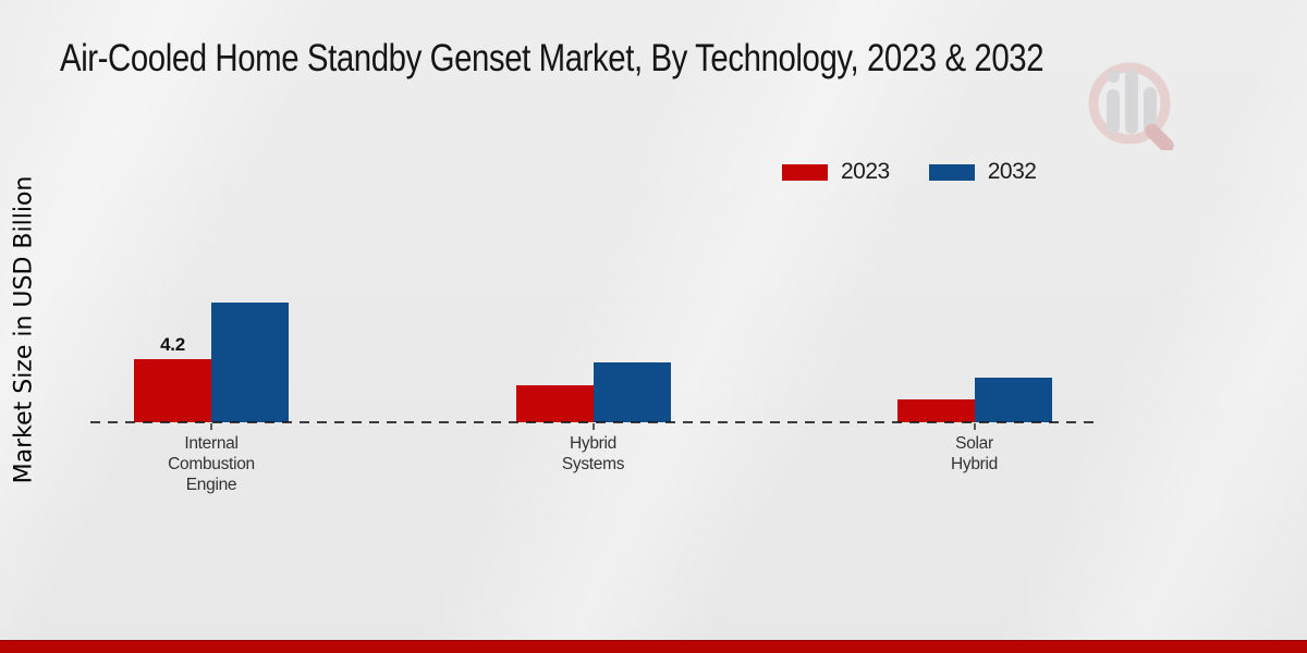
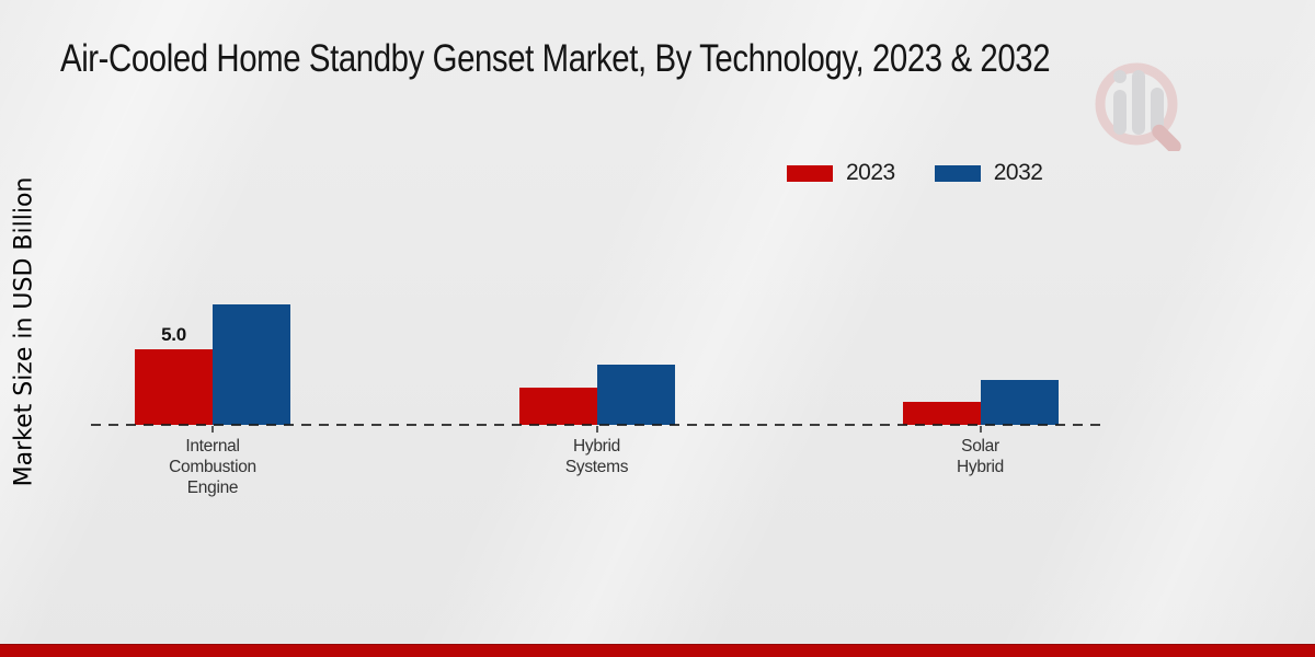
2023/Internal Combustion Engine: 4.2 -> 5.0
